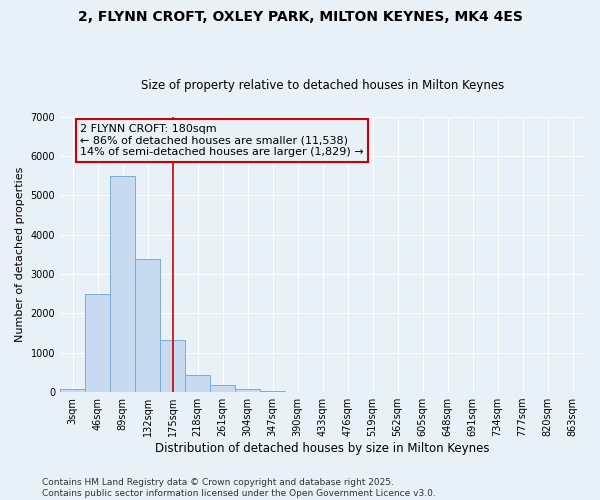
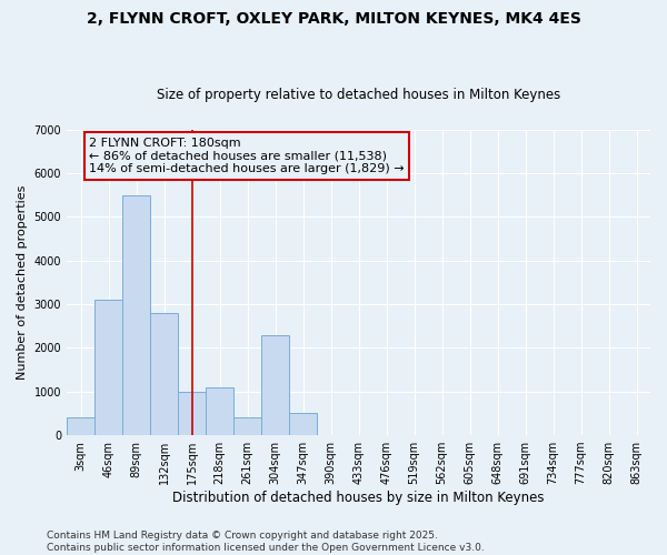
3sqm: 80 -> 400
46sqm: 2500 -> 3100
132sqm: 3380 -> 2800
175sqm: 1320 -> 1000
218sqm: 440 -> 1100
261sqm: 180 -> 400
304sqm: 90 -> 2300
347sqm: 40 -> 500
